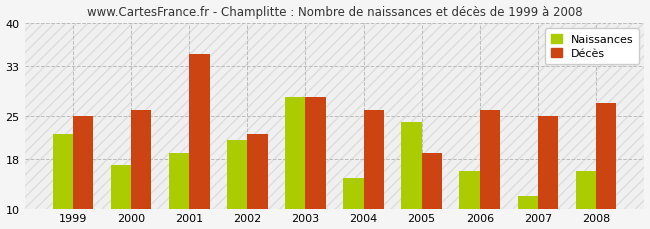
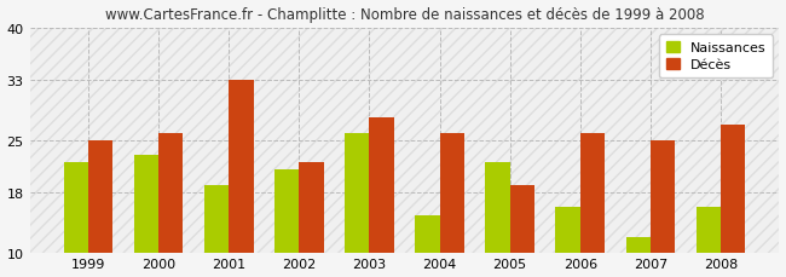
Naissances/2000: 17 -> 23
Décès/2001: 35 -> 33
Naissances/2003: 28 -> 26
Naissances/2005: 24 -> 22
